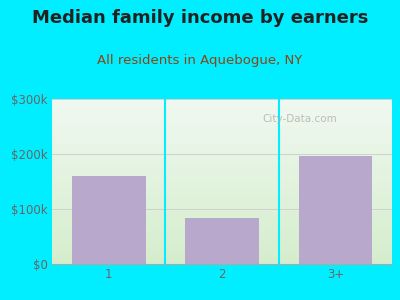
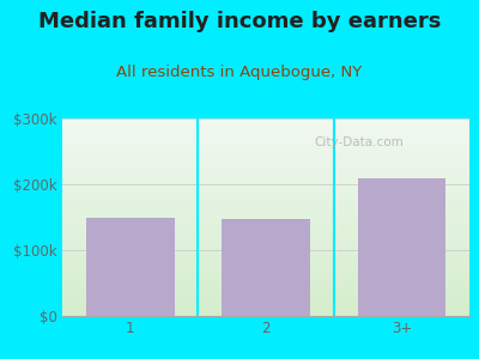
1: $160k -> $150k
2: $84k -> $148k
3+: $196k -> $210k
